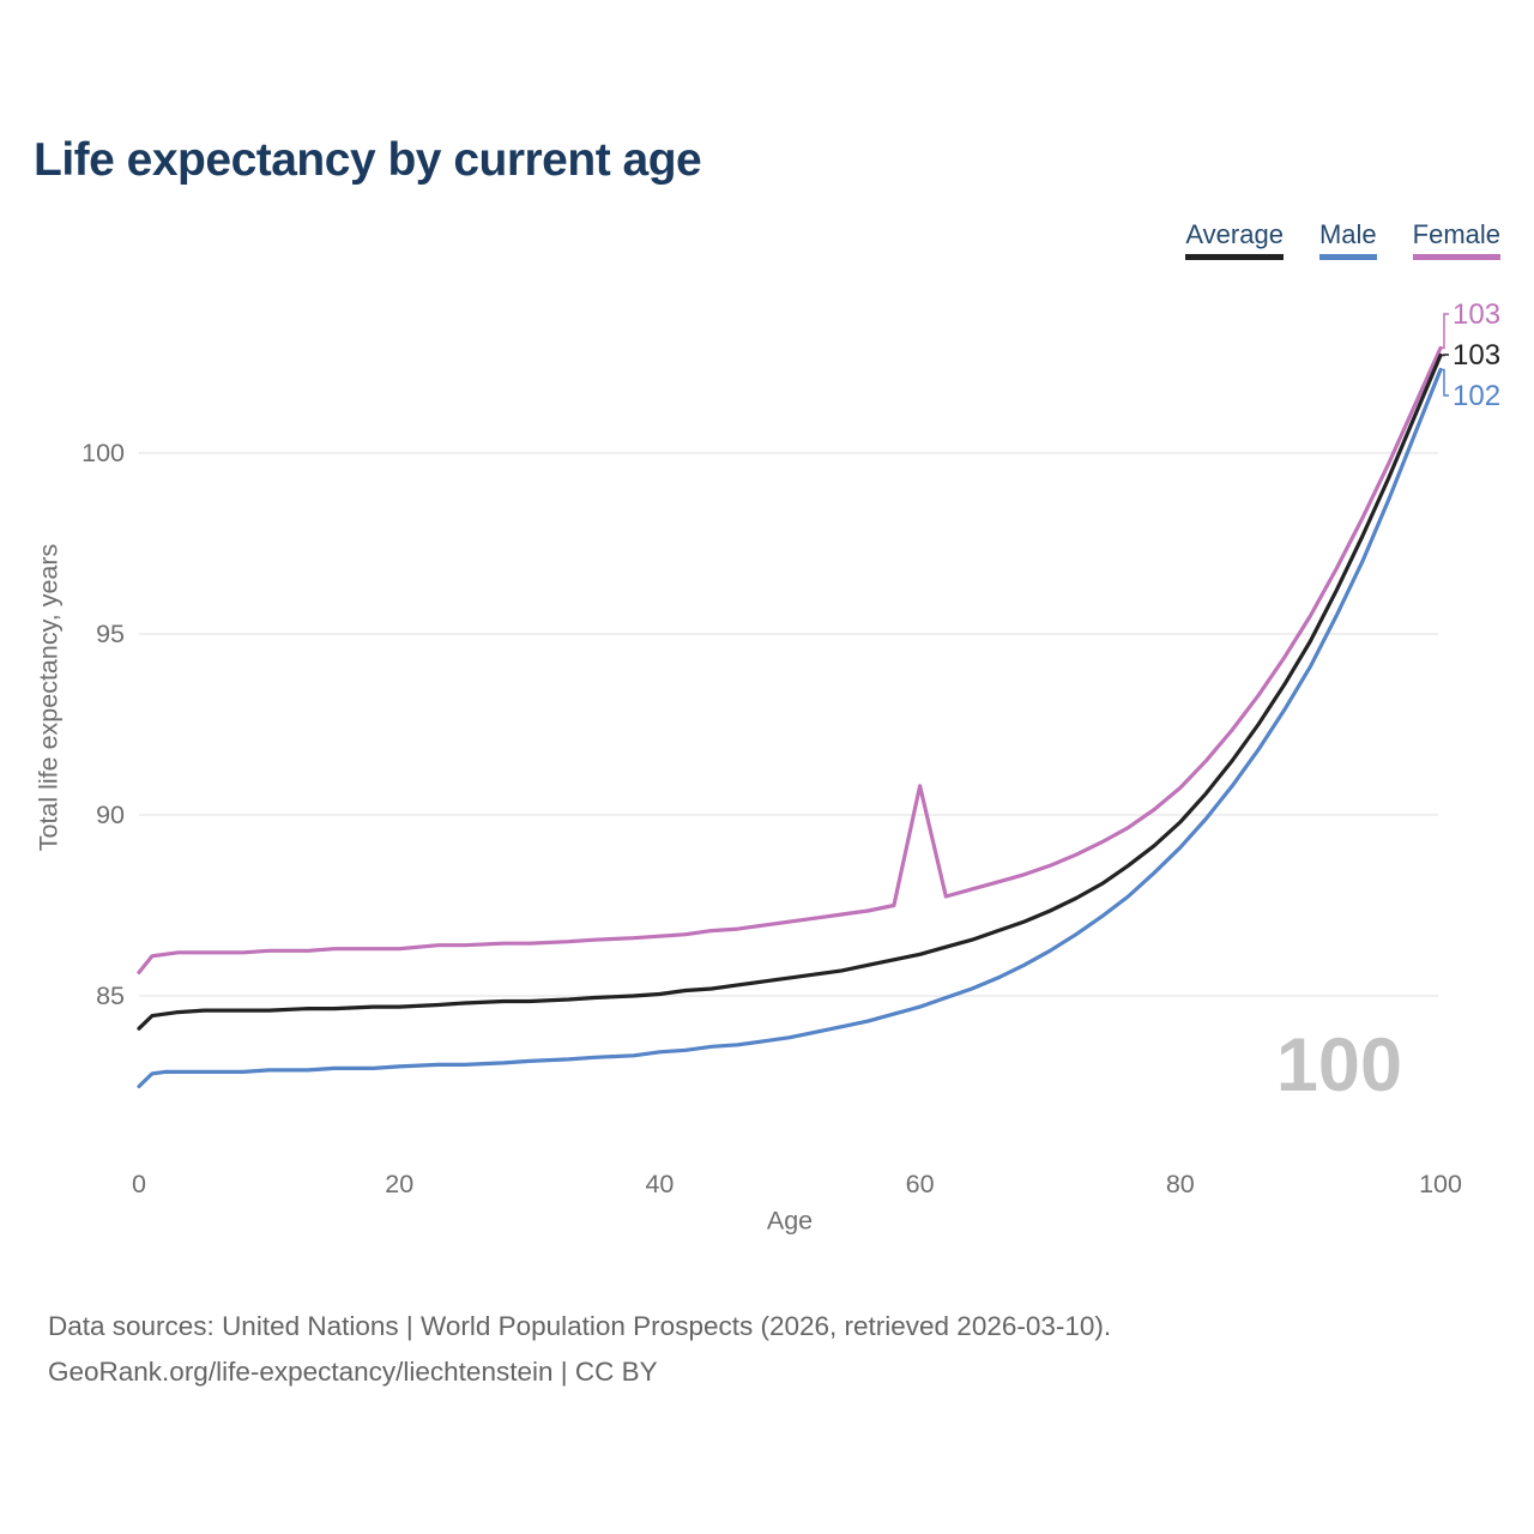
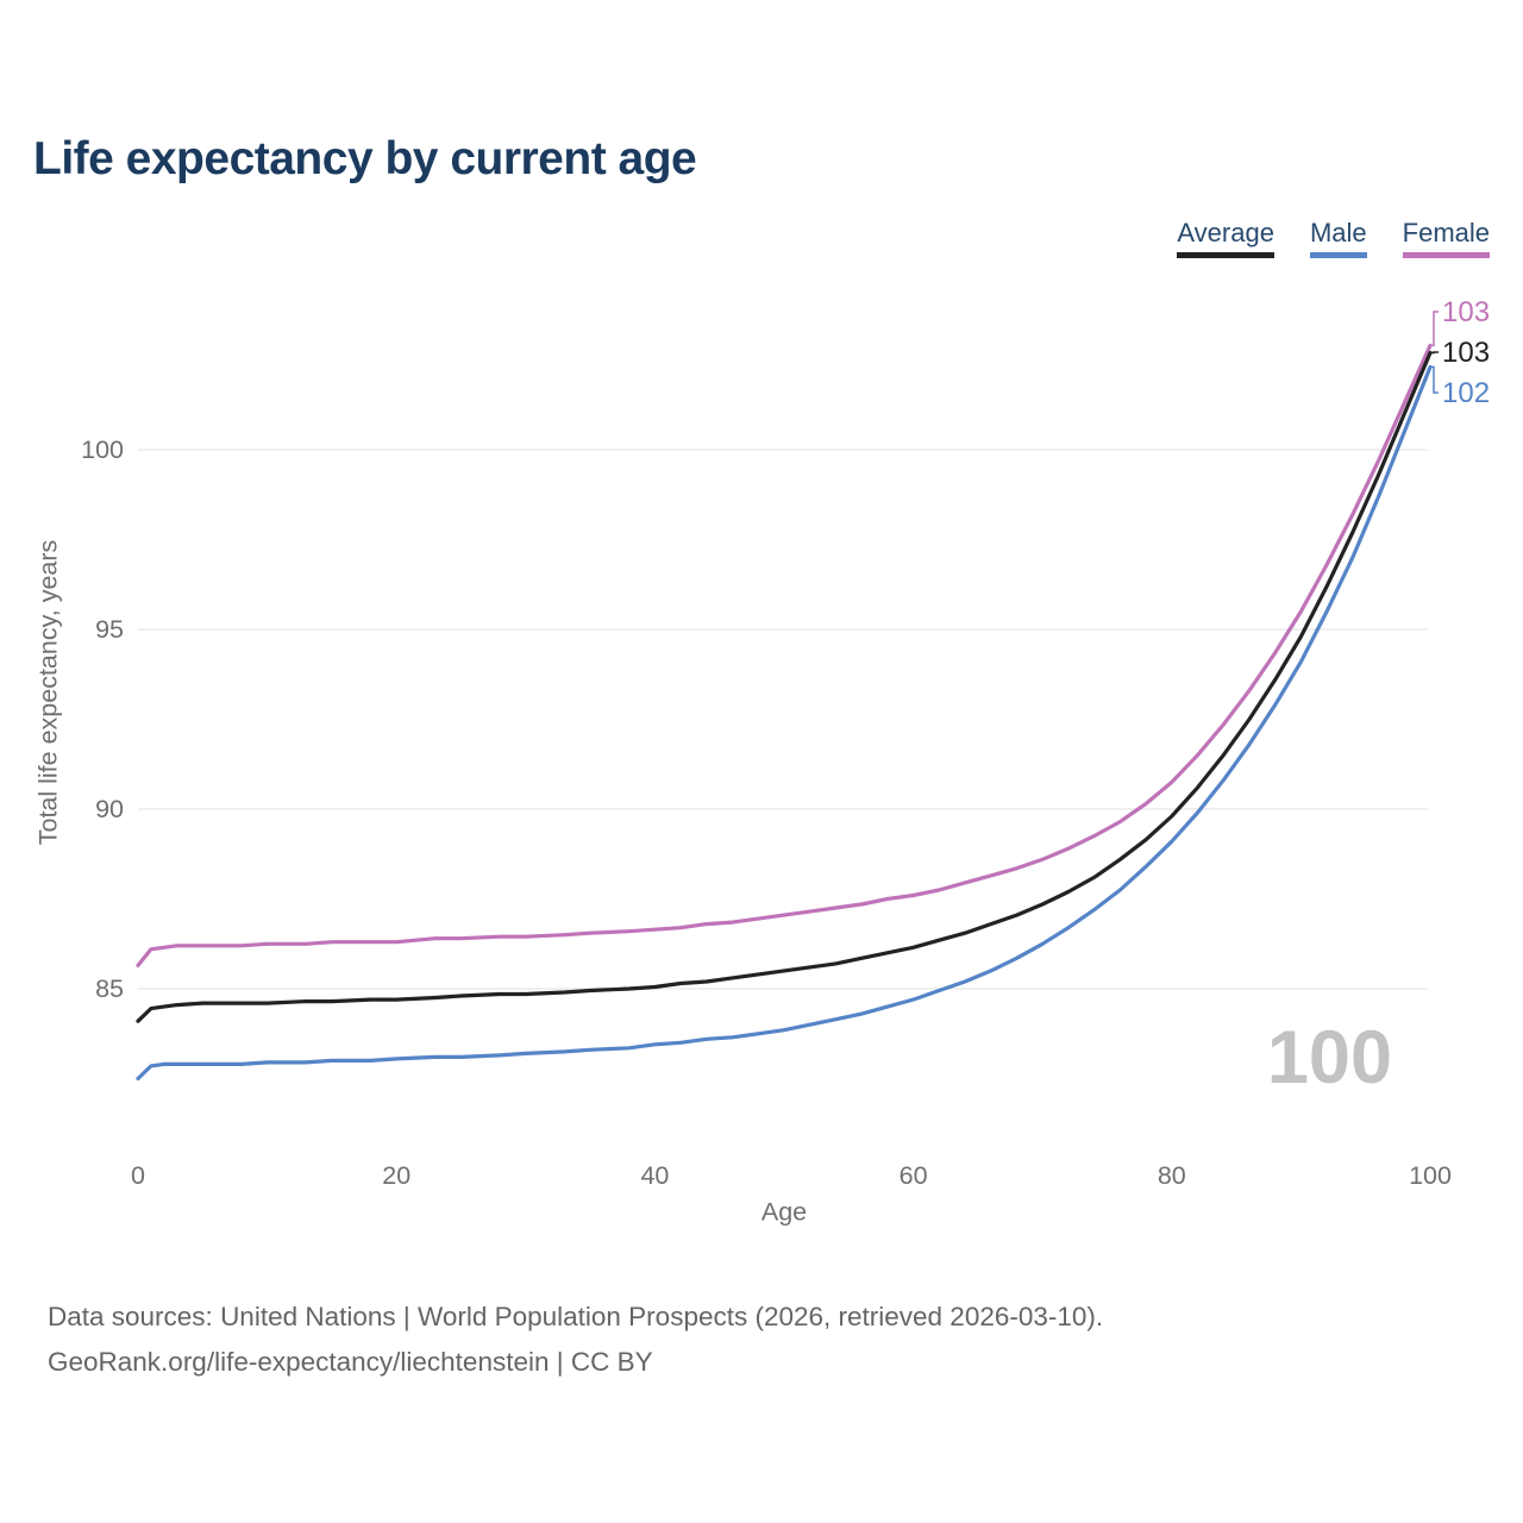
Female/60: 90.8 -> 87.6
